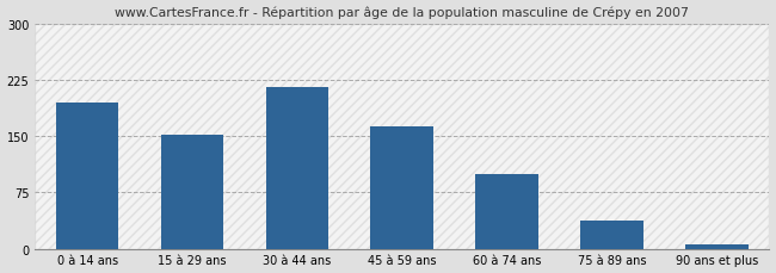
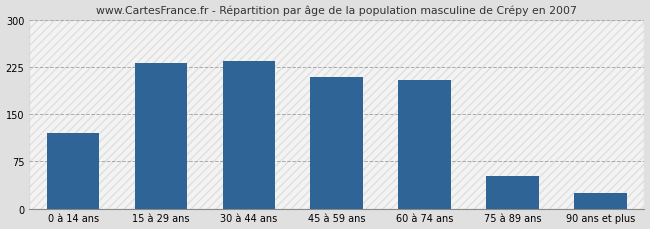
0 à 14 ans: 195 -> 120
15 à 29 ans: 152 -> 232
30 à 44 ans: 215 -> 234
45 à 59 ans: 163 -> 210
60 à 74 ans: 100 -> 204
75 à 89 ans: 38 -> 52
90 ans et plus: 5 -> 24
